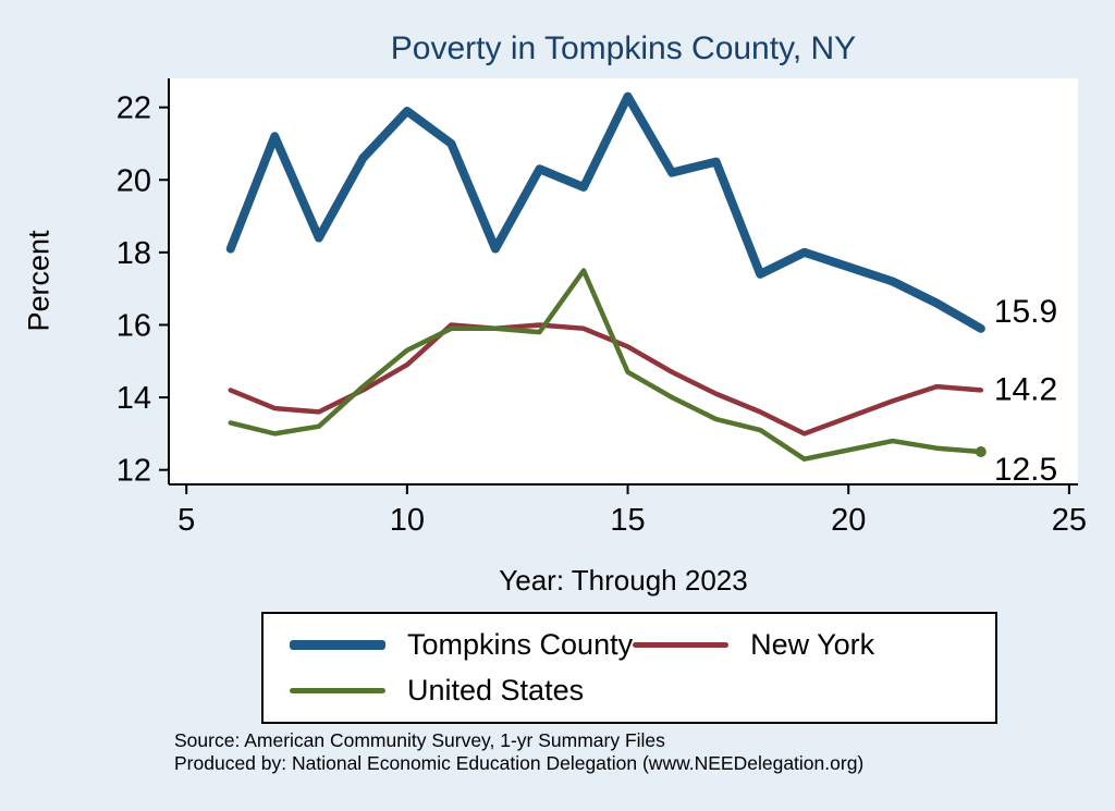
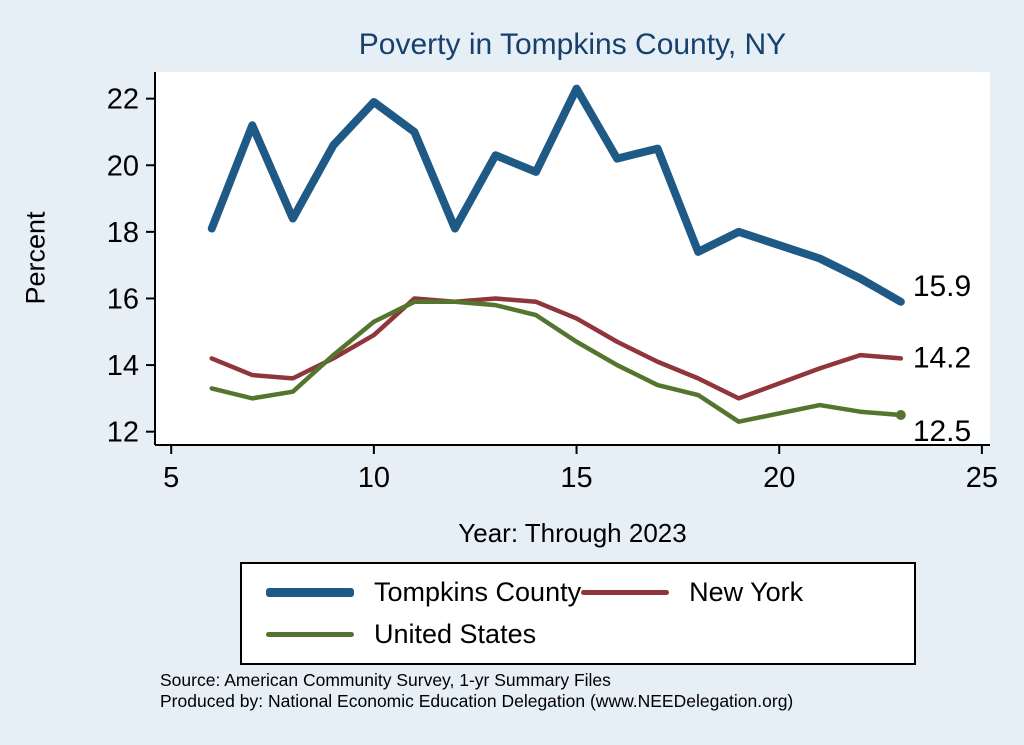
United States/14: 17.5 -> 15.5
